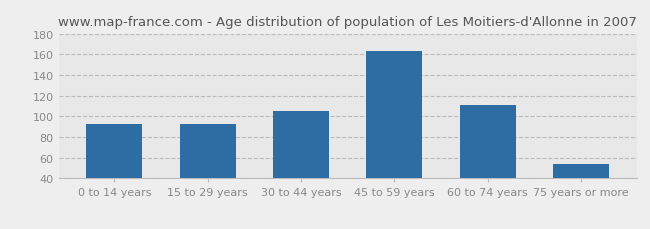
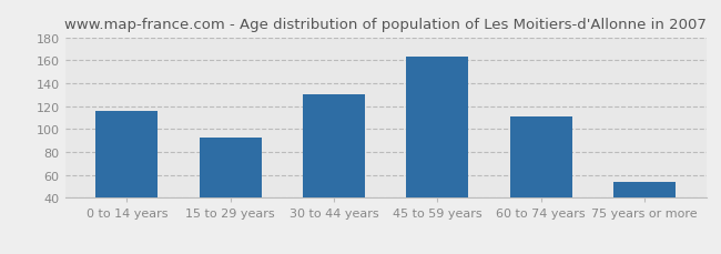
0 to 14 years: 93 -> 116
30 to 44 years: 105 -> 130
